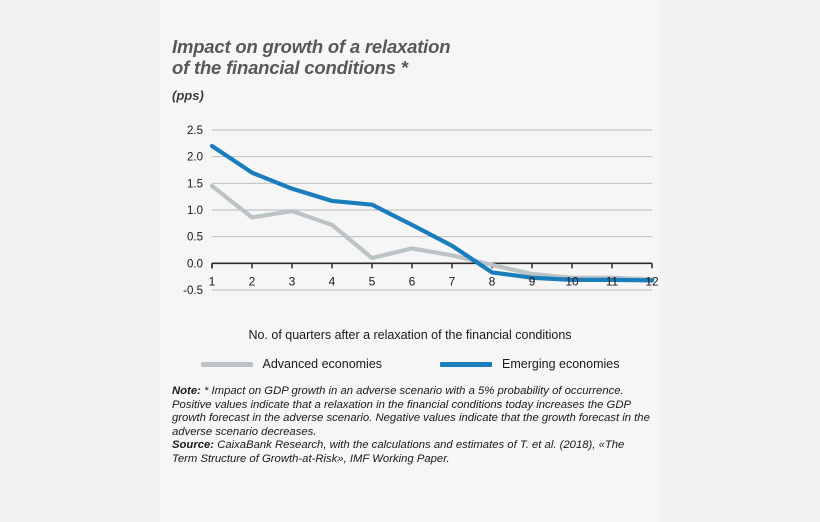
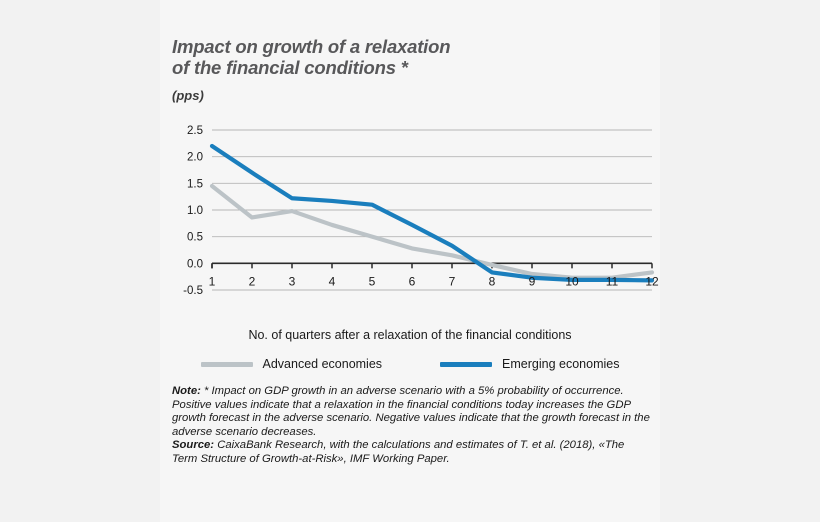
Emerging economies/3: 1.4 -> 1.2
Advanced economies/5: 0.1 -> 0.5
Advanced economies/12: -0.3 -> -0.2
